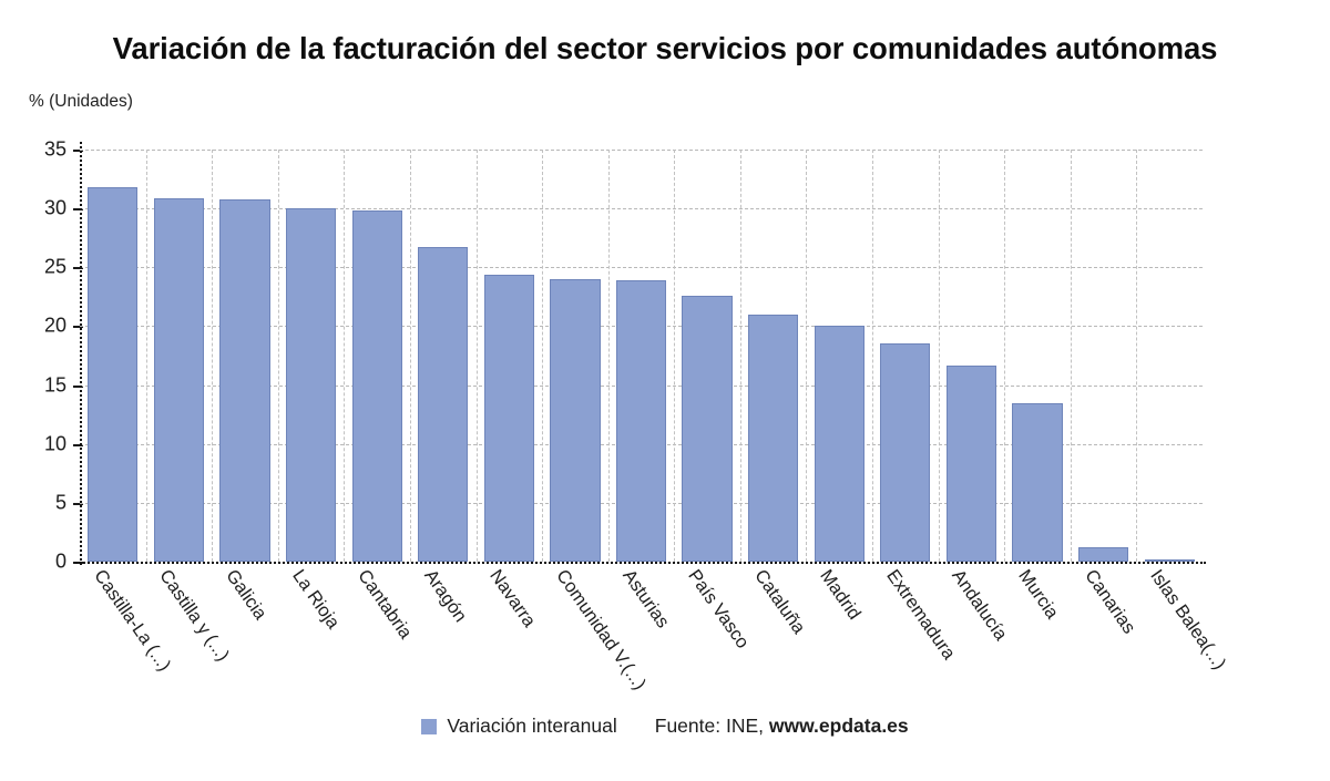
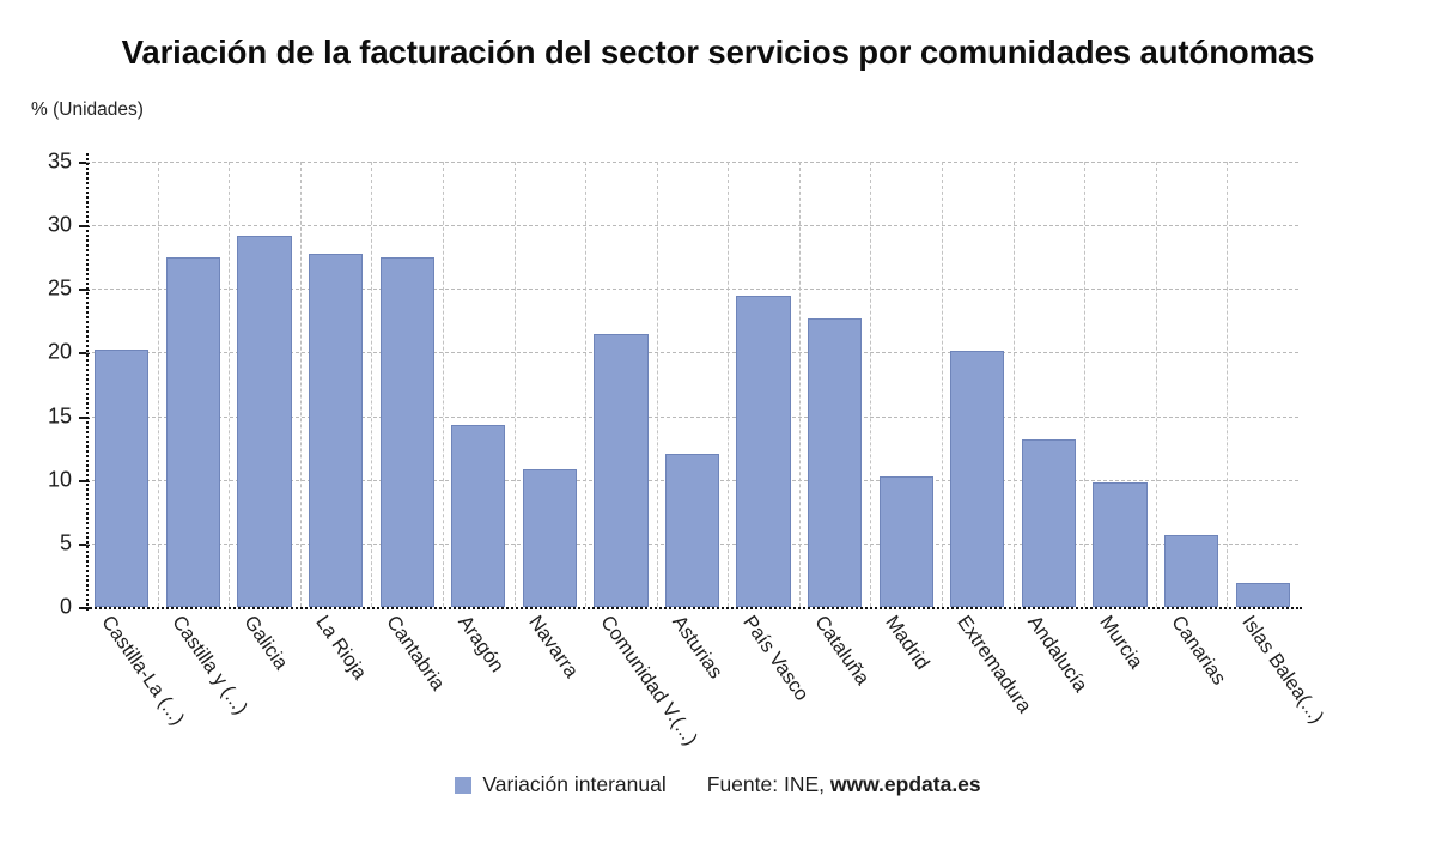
Castilla-La (...): 31.8 -> 20.2
Castilla y (...): 30.9 -> 27.5
Galicia: 30.8 -> 29.2
La Rioja: 30.0 -> 27.8
Cantabria: 29.8 -> 27.5
Aragón: 26.7 -> 14.3
Navarra: 24.4 -> 10.8
Comunidad V.(...): 24.0 -> 21.5
Asturias: 23.9 -> 12.0
País Vasco: 22.6 -> 24.5
Cataluña: 21.0 -> 22.7
Madrid: 20.0 -> 10.3
Extremadura: 18.5 -> 20.1
Andalucía: 16.7 -> 13.2
Murcia: 13.5 -> 9.8
Canarias: 1.2 -> 5.6
Islas Balea(...): 0.2 -> 1.9
